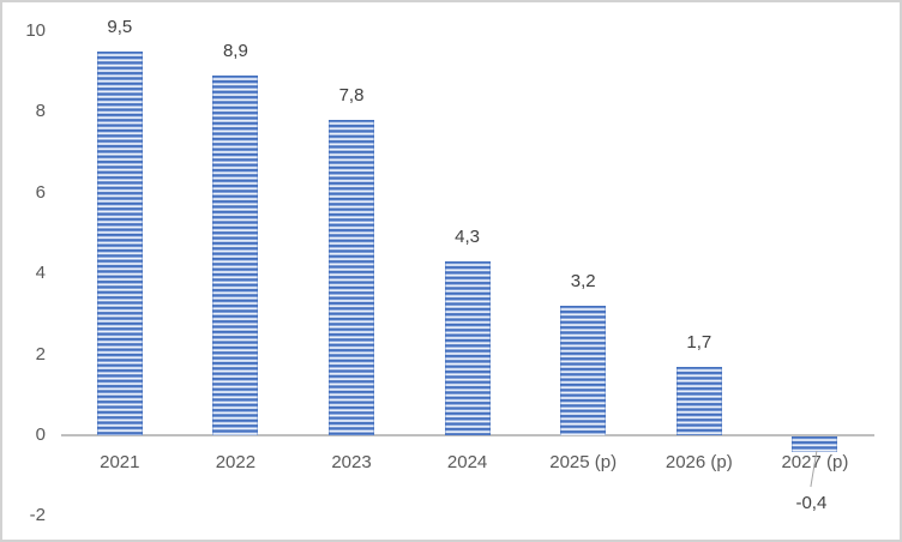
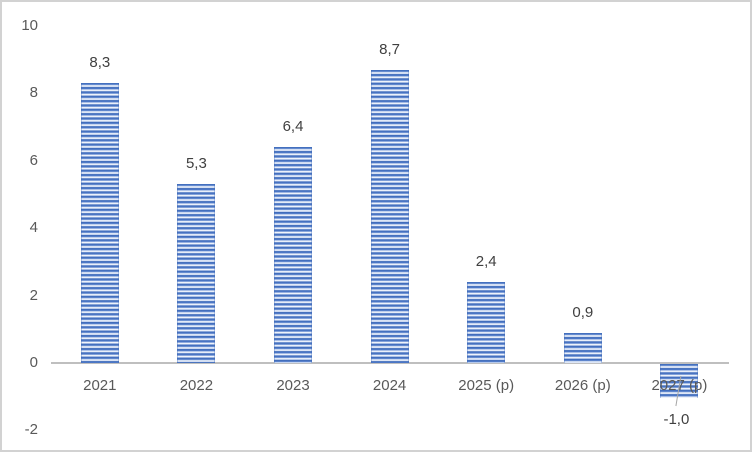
2021: 9,5 -> 8,3
2022: 8,9 -> 5,3
2023: 7,8 -> 6,4
2024: 4,3 -> 8,7
2025 (p): 3,2 -> 2,4
2026 (p): 1,7 -> 0,9
2027 (p): -0,4 -> -1,0
